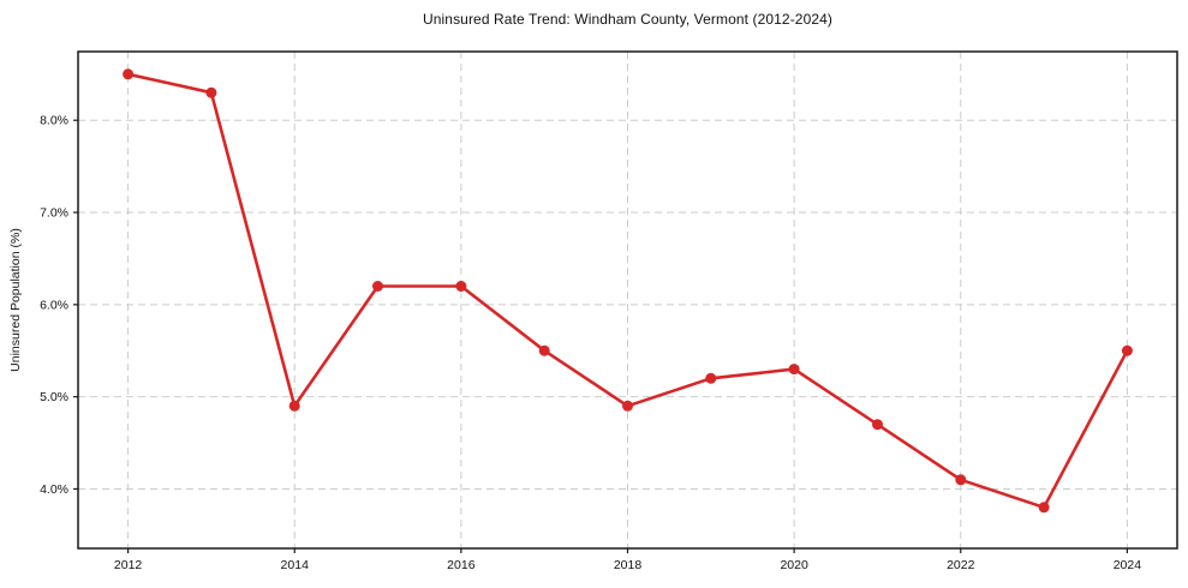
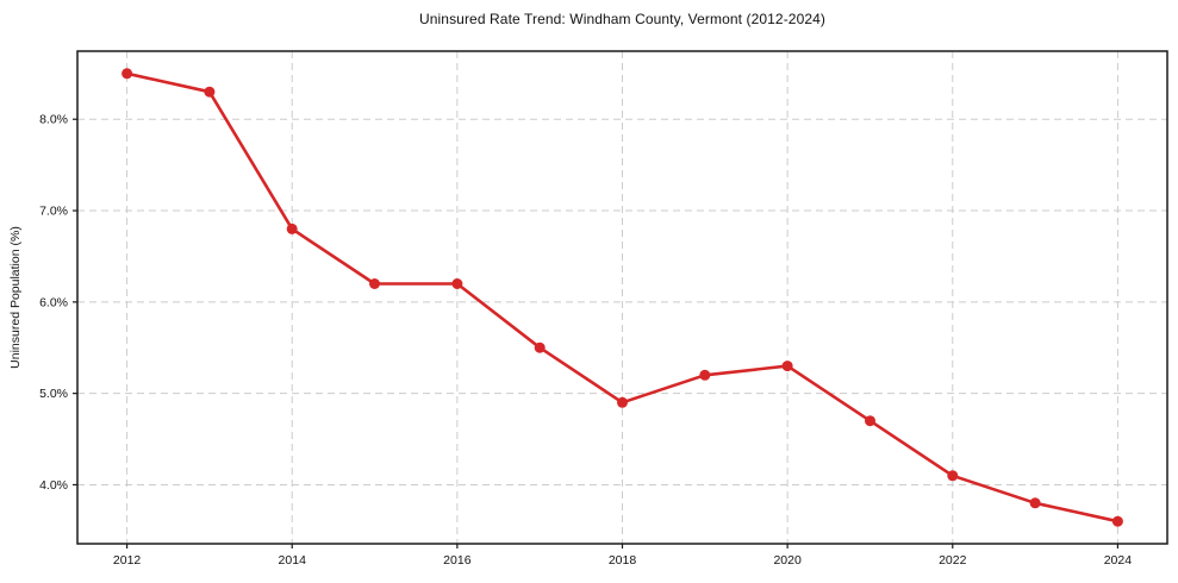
2014: 4.9% -> 6.8%
2024: 5.5% -> 3.6%
